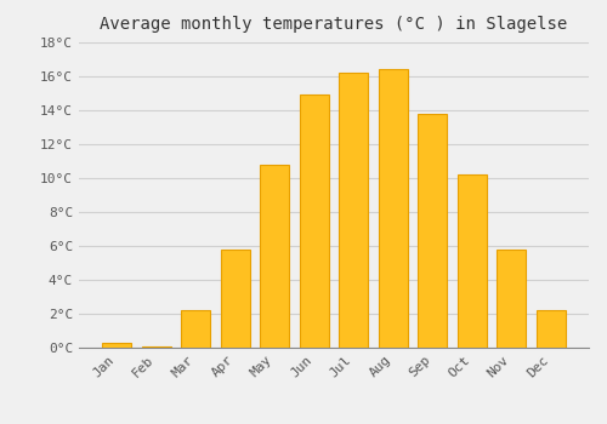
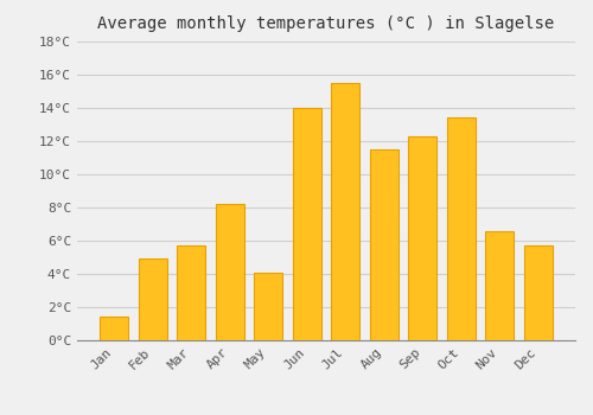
Jan: 0.3°C -> 1.4°C
Feb: 0.1°C -> 4.9°C
Mar: 2.2°C -> 5.7°C
Apr: 5.8°C -> 8.2°C
May: 10.8°C -> 4.1°C
Jun: 14.9°C -> 14.0°C
Jul: 16.2°C -> 15.5°C
Aug: 16.4°C -> 11.5°C
Sep: 13.8°C -> 12.3°C
Oct: 10.2°C -> 13.4°C
Nov: 5.8°C -> 6.6°C
Dec: 2.2°C -> 5.7°C
